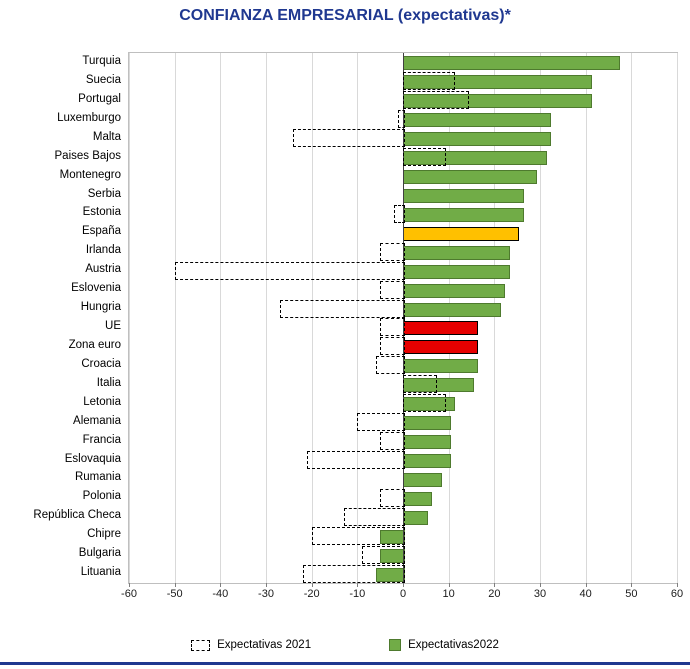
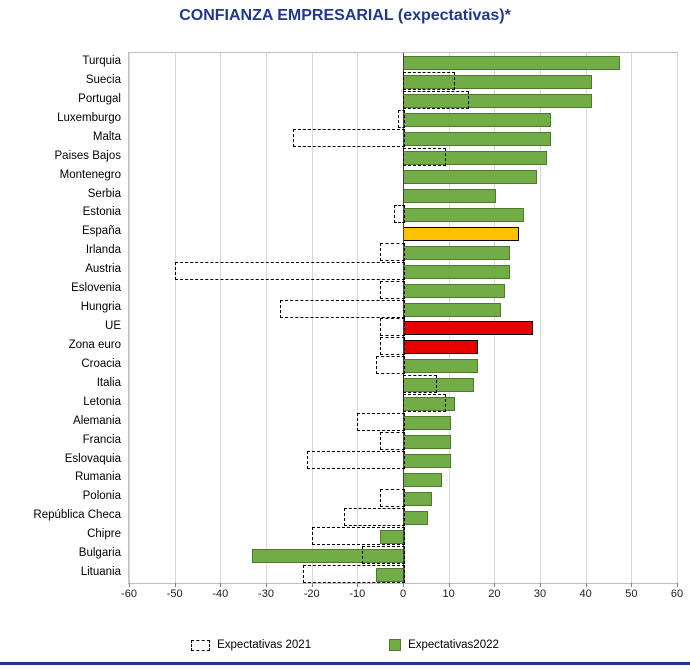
Expectativas2022/Serbia: 26 -> 20
Expectativas2022/UE: 16 -> 28
Expectativas2022/Bulgaria: -5 -> -33
